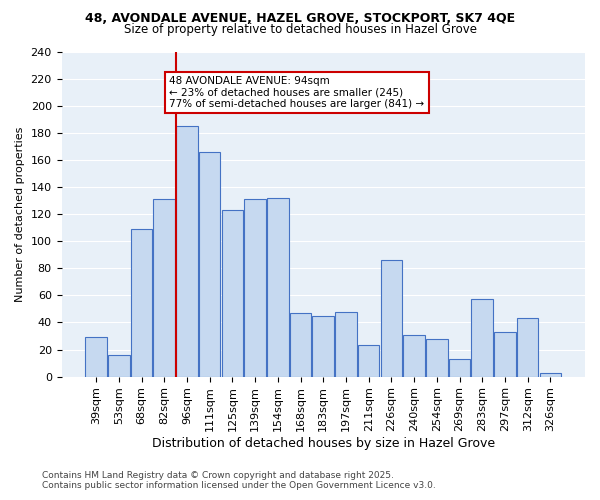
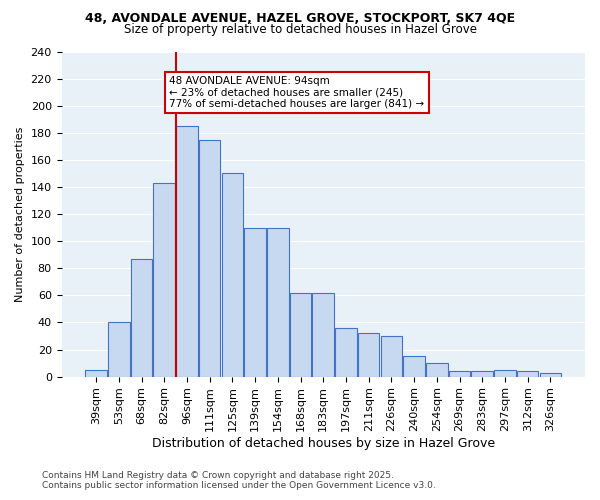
39sqm: 29 -> 5
53sqm: 16 -> 40
68sqm: 109 -> 87
82sqm: 131 -> 143
111sqm: 166 -> 175
125sqm: 123 -> 150
139sqm: 131 -> 110
154sqm: 132 -> 110
168sqm: 47 -> 62
183sqm: 45 -> 62
197sqm: 48 -> 36
211sqm: 23 -> 32
226sqm: 86 -> 30
240sqm: 31 -> 15
254sqm: 28 -> 10
269sqm: 13 -> 4
283sqm: 57 -> 4
297sqm: 33 -> 5
312sqm: 43 -> 4
